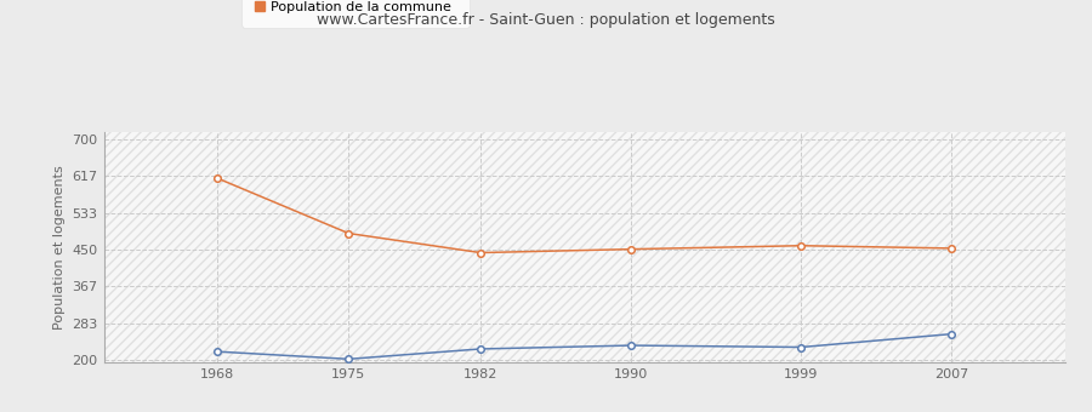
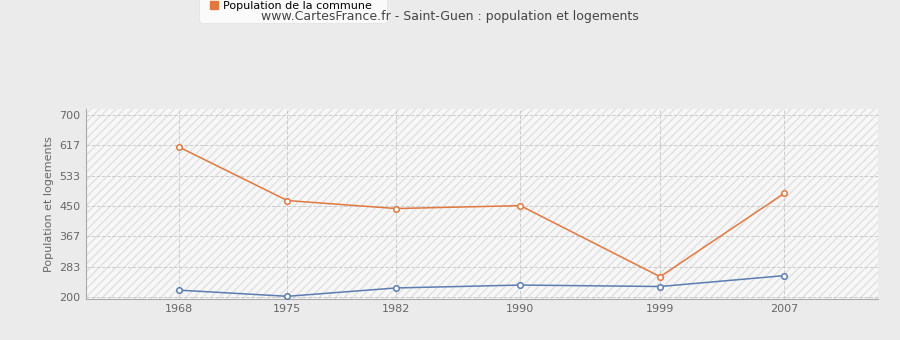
Population de la commune/1975: 487 -> 465
Population de la commune/1999: 459 -> 255
Population de la commune/2007: 453 -> 485
